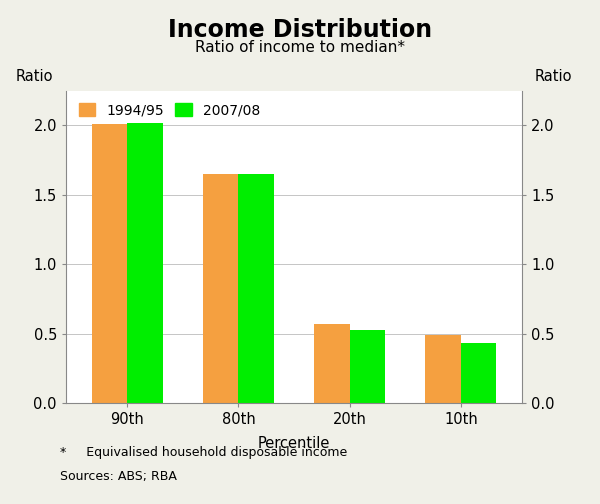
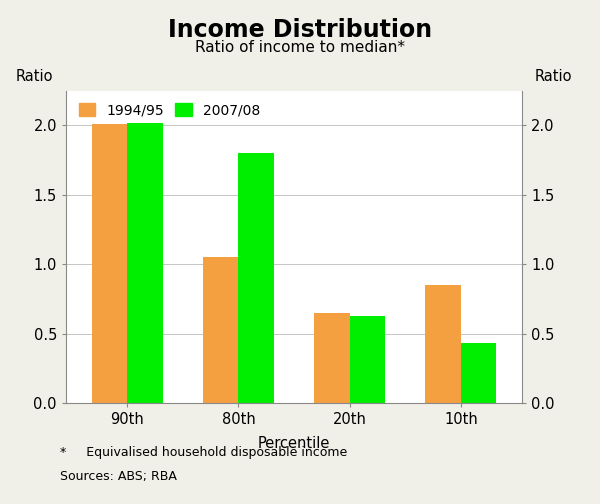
1994/95/80th: 1.65 -> 1.05
2007/08/80th: 1.65 -> 1.80
1994/95/20th: 0.57 -> 0.65
2007/08/20th: 0.53 -> 0.63
1994/95/10th: 0.49 -> 0.85
